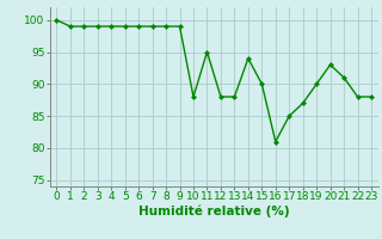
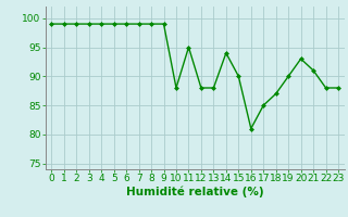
0: 100 -> 99
